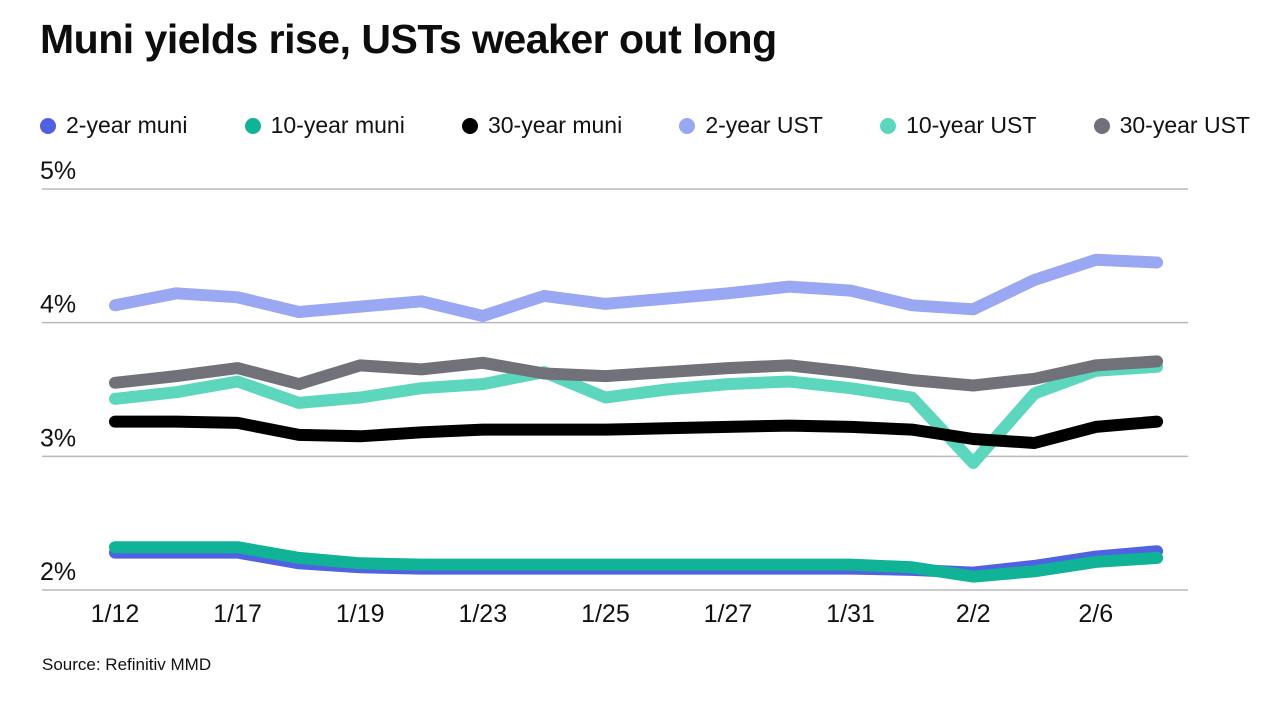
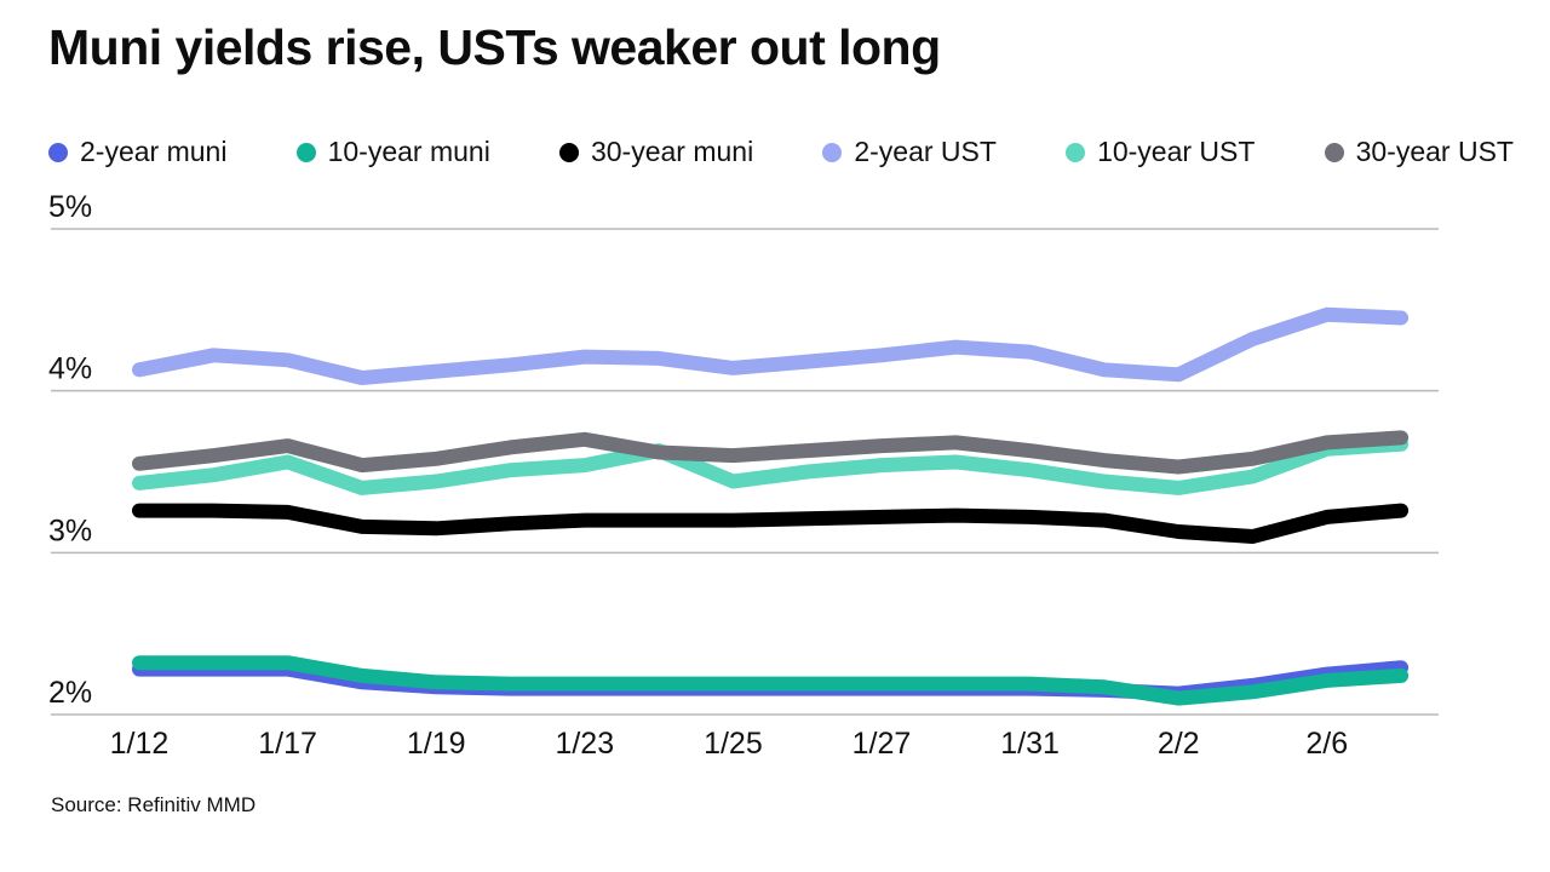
30-year UST/1/19: 3.68% -> 3.58%
2-year UST/1/23: 4.05% -> 4.21%
10-year UST/2/2: 2.95% -> 3.40%
